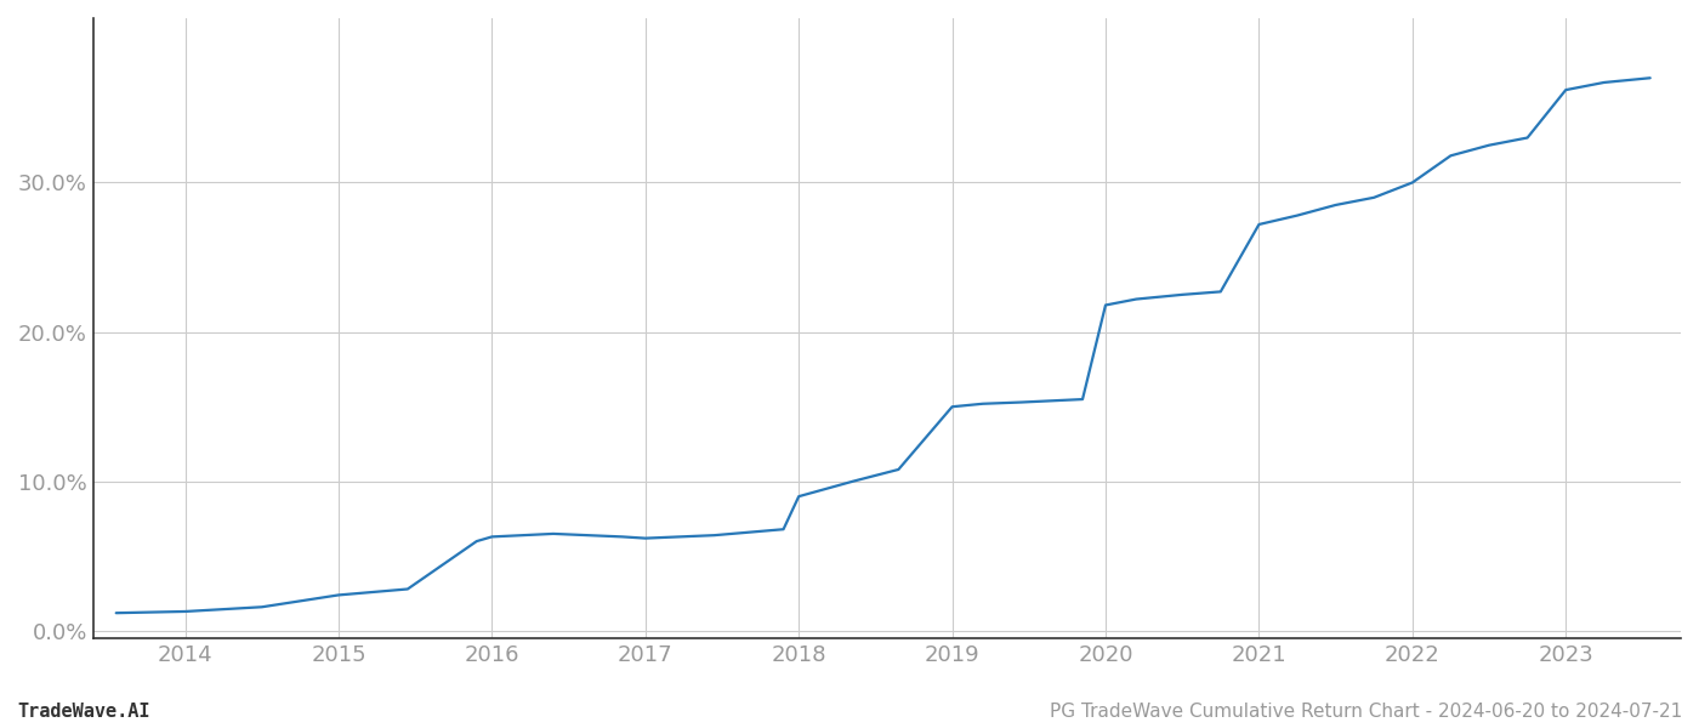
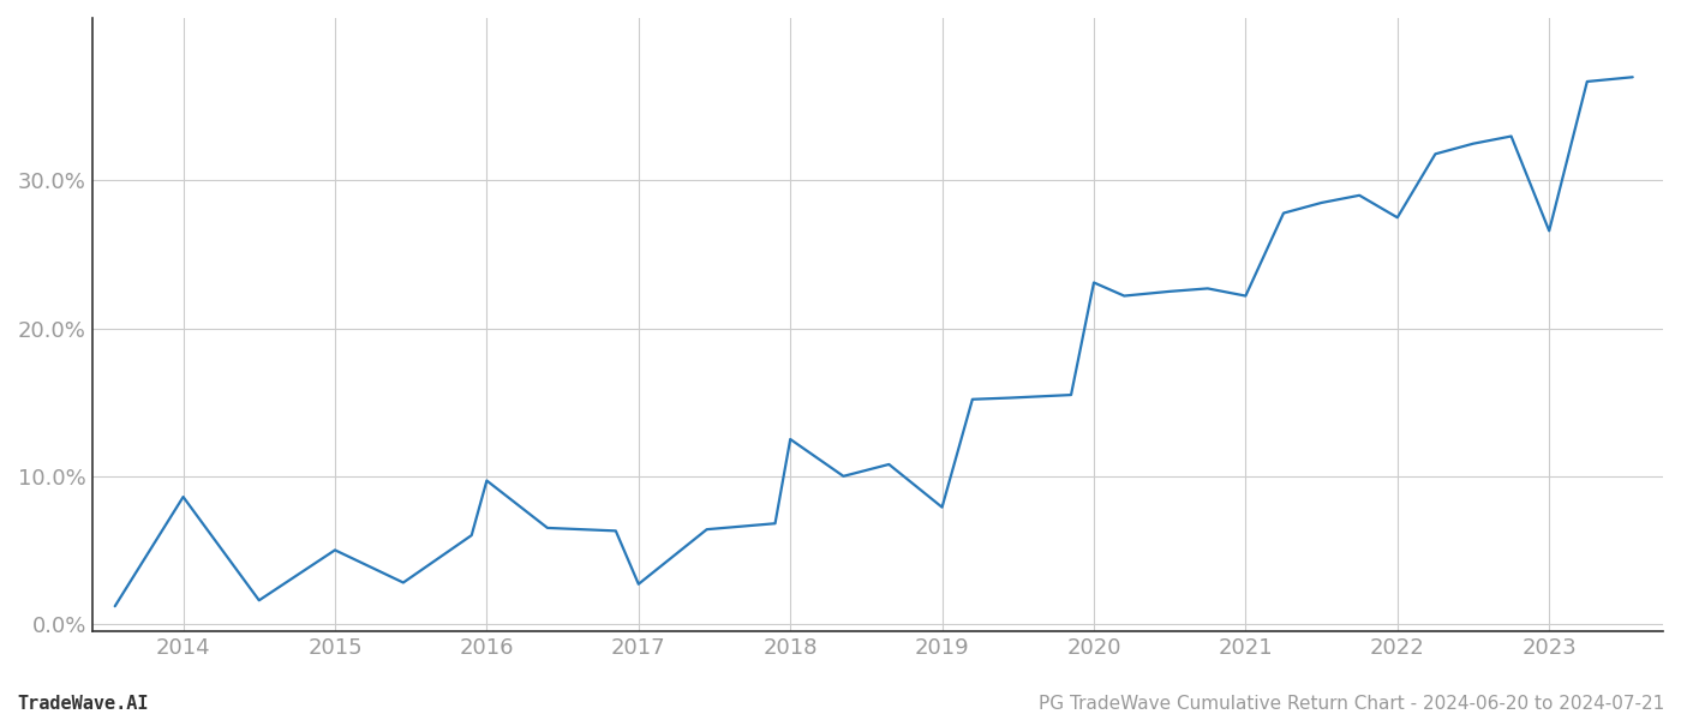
2014: 1.3% -> 8.6%
2015: 2.4% -> 5.0%
2016: 6.3% -> 9.7%
2017: 6.2% -> 2.7%
2018: 9.0% -> 12.5%
2019: 15.0% -> 7.9%
2020: 21.8% -> 23.1%
2021: 27.2% -> 22.2%
2022: 30.0% -> 27.5%
2023: 36.2% -> 26.6%
